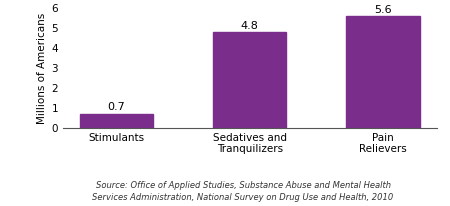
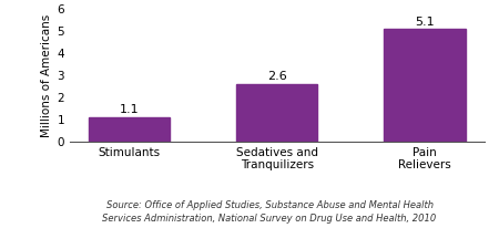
Stimulants: 0.7 -> 1.1
Sedatives and Tranquilizers: 4.8 -> 2.6
Pain Relievers: 5.6 -> 5.1
